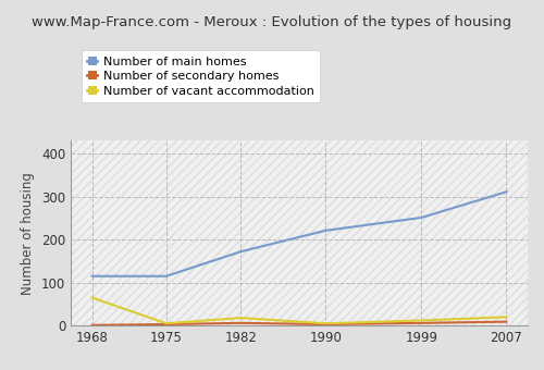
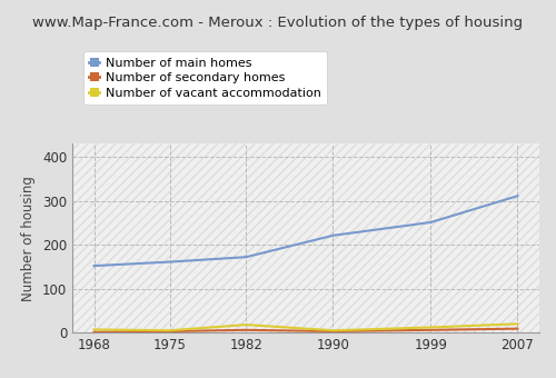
Number of main homes/1968: 115 -> 152
Number of vacant accommodation/1968: 65 -> 7
Number of main homes/1975: 115 -> 161
